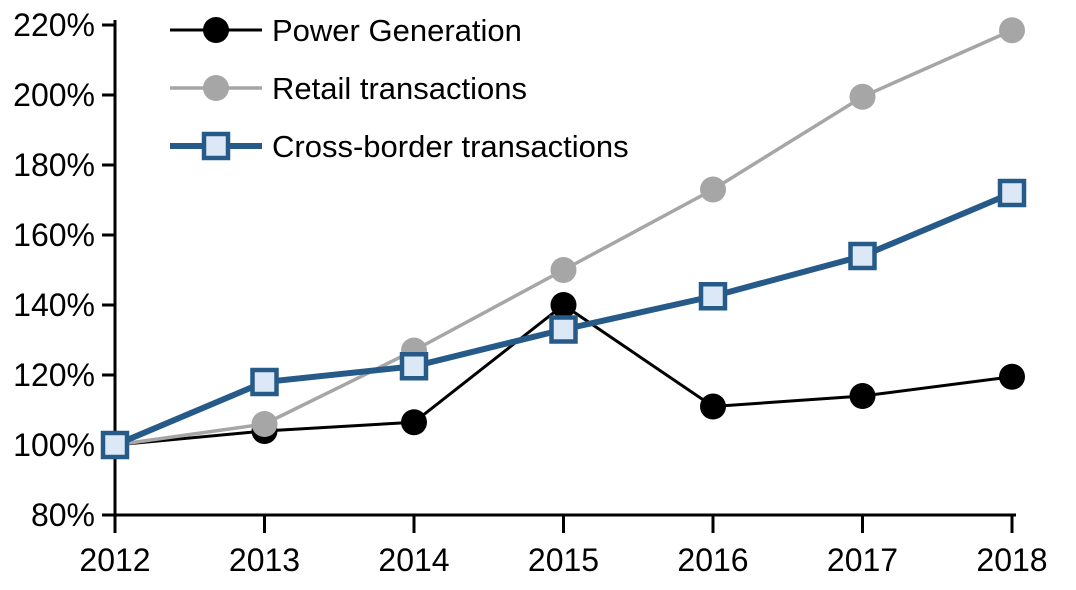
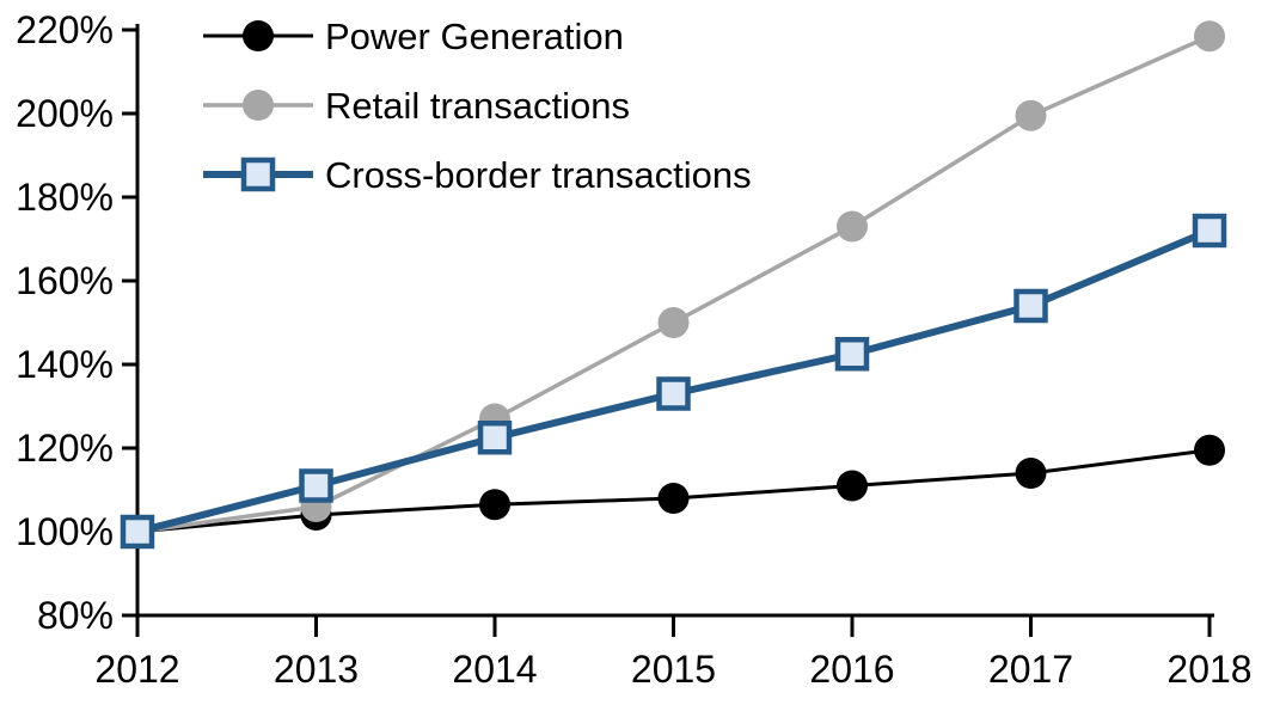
Cross-border transactions/2013: 118% -> 111%
Power Generation/2015: 140% -> 108%
